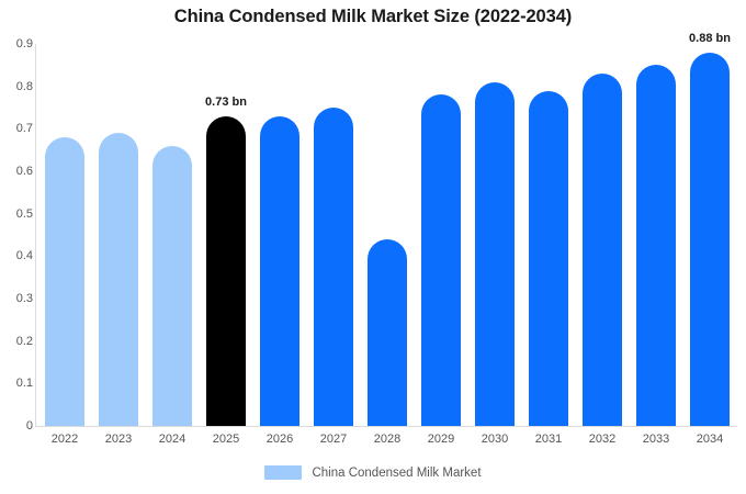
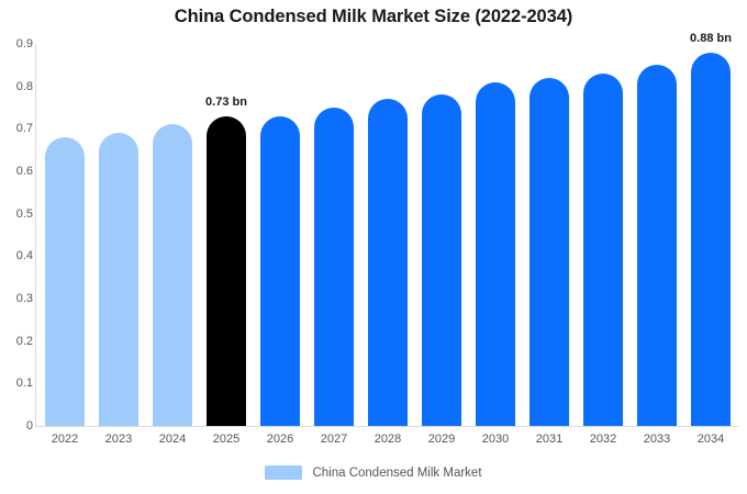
2024: 0.66 -> 0.71
2028: 0.44 -> 0.77
2031: 0.79 -> 0.82
